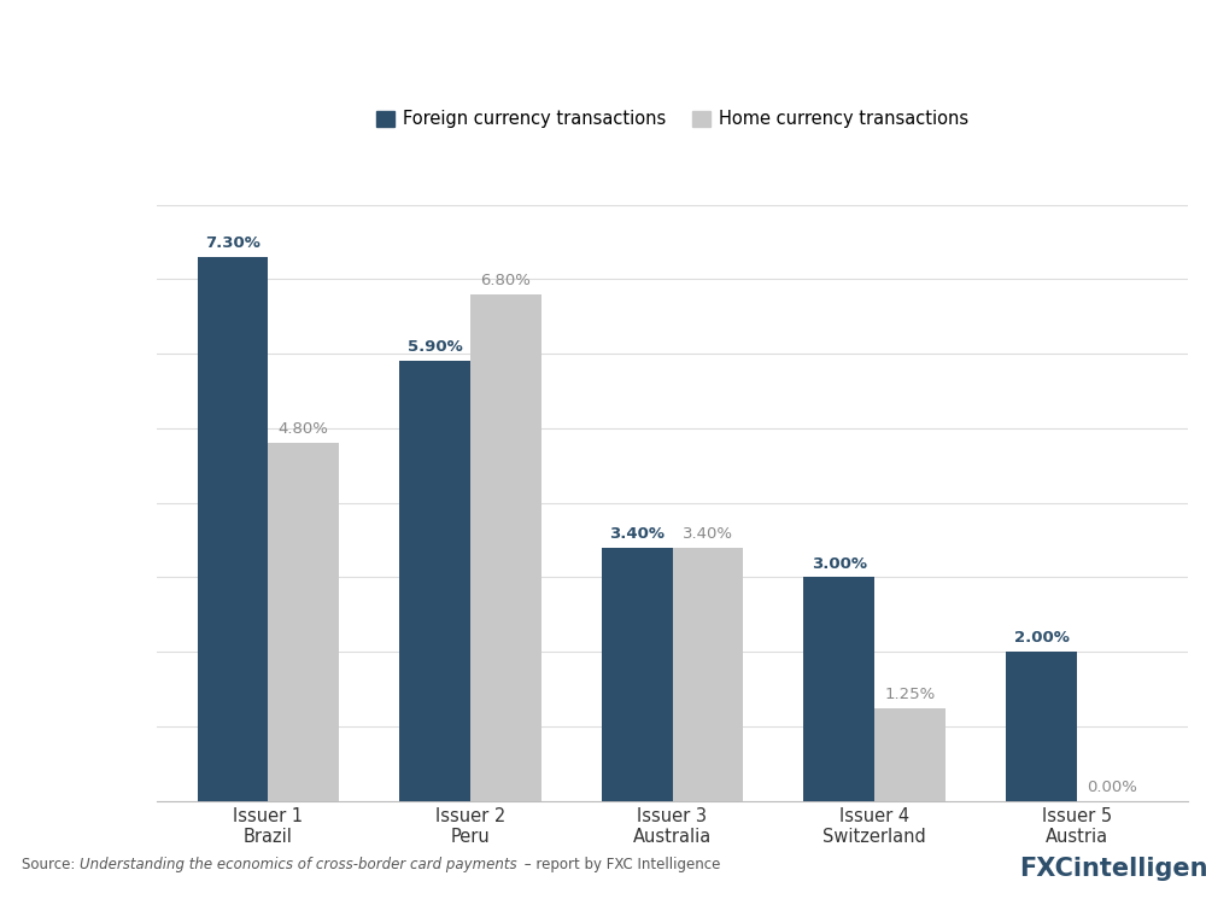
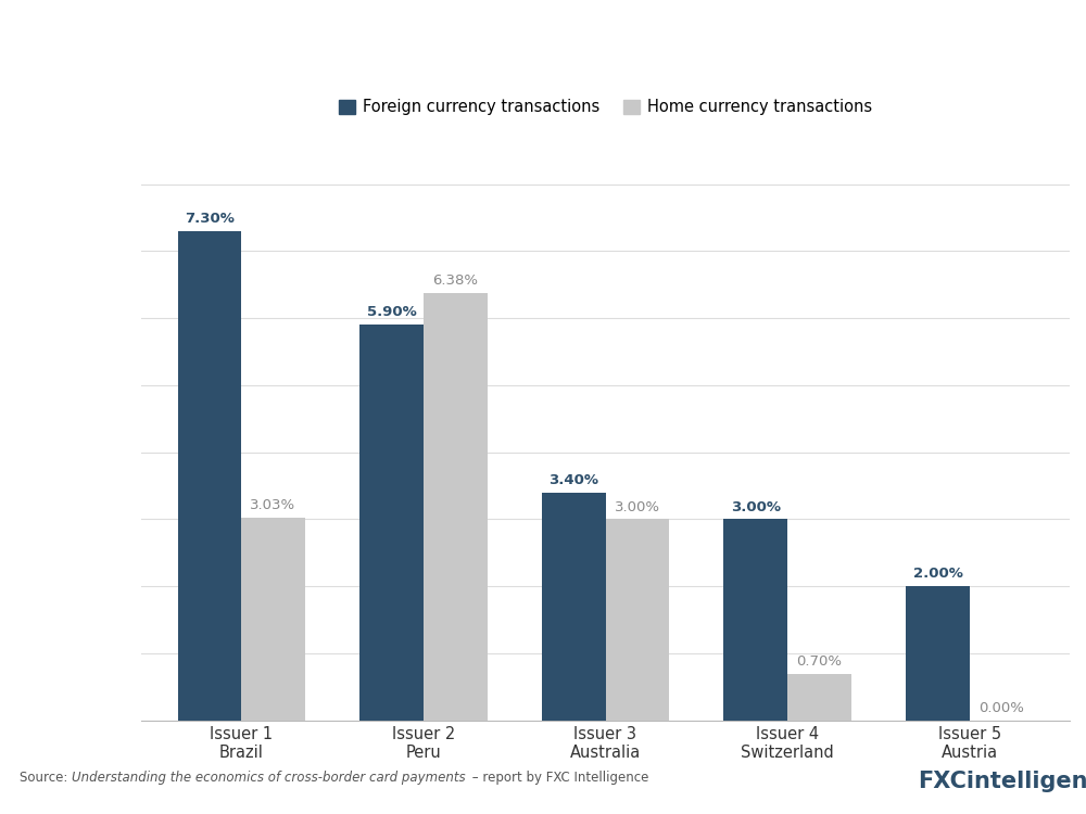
Home currency transactions/Issuer 1 Brazil: 4.80% -> 3.03%
Home currency transactions/Issuer 2 Peru: 6.80% -> 6.38%
Home currency transactions/Issuer 3 Australia: 3.40% -> 3.00%
Home currency transactions/Issuer 4 Switzerland: 1.25% -> 0.70%
